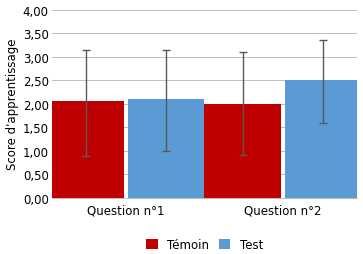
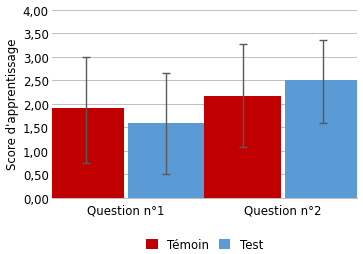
Témoin/Question n°1: 2,05 -> 1,90
Test/Question n°1: 2,1 -> 1,6
Témoin/Question n°2: 2,00 -> 2,17
